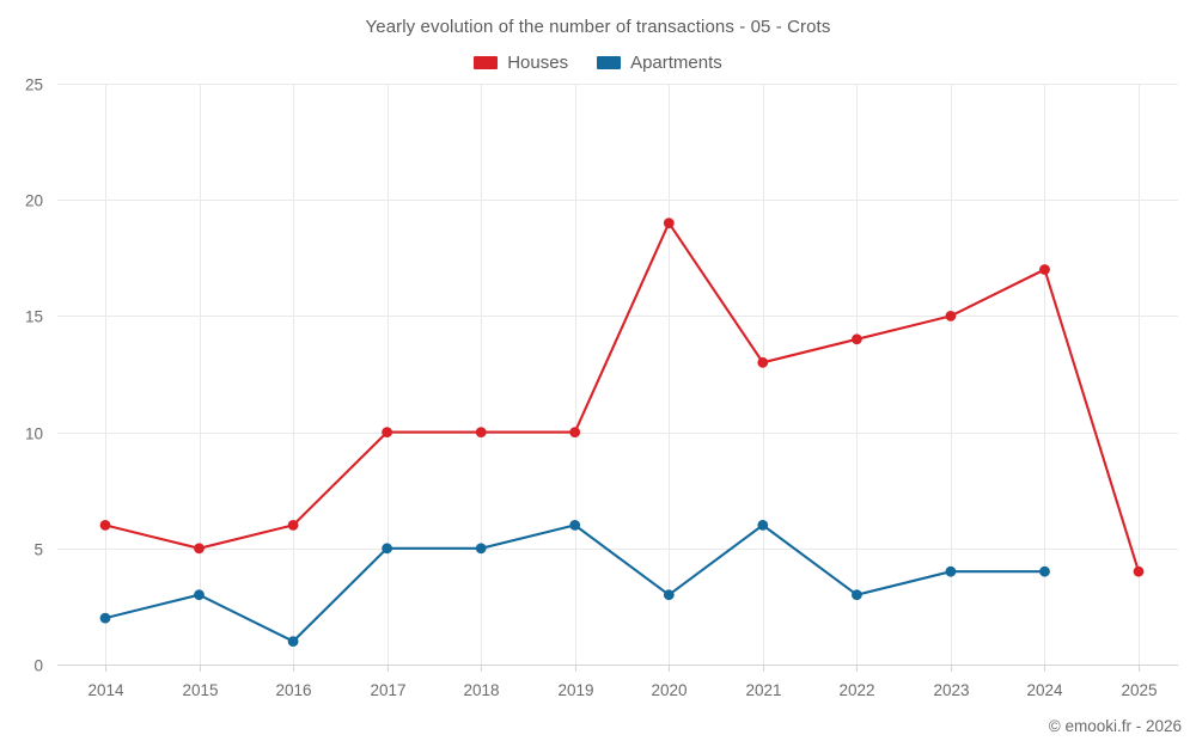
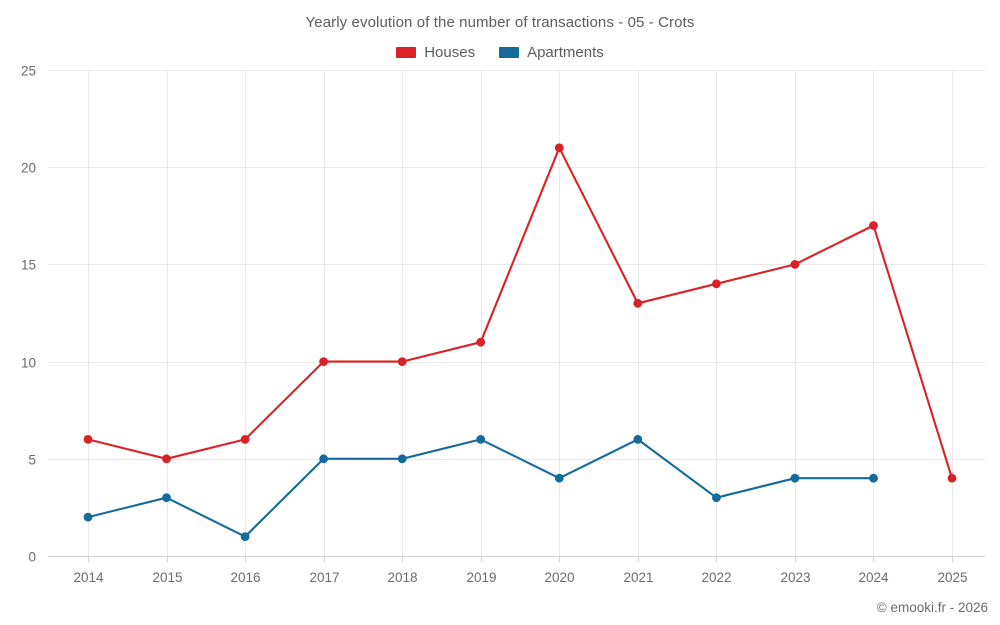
Houses/2019: 10 -> 11
Houses/2020: 19 -> 21
Apartments/2020: 3 -> 4
